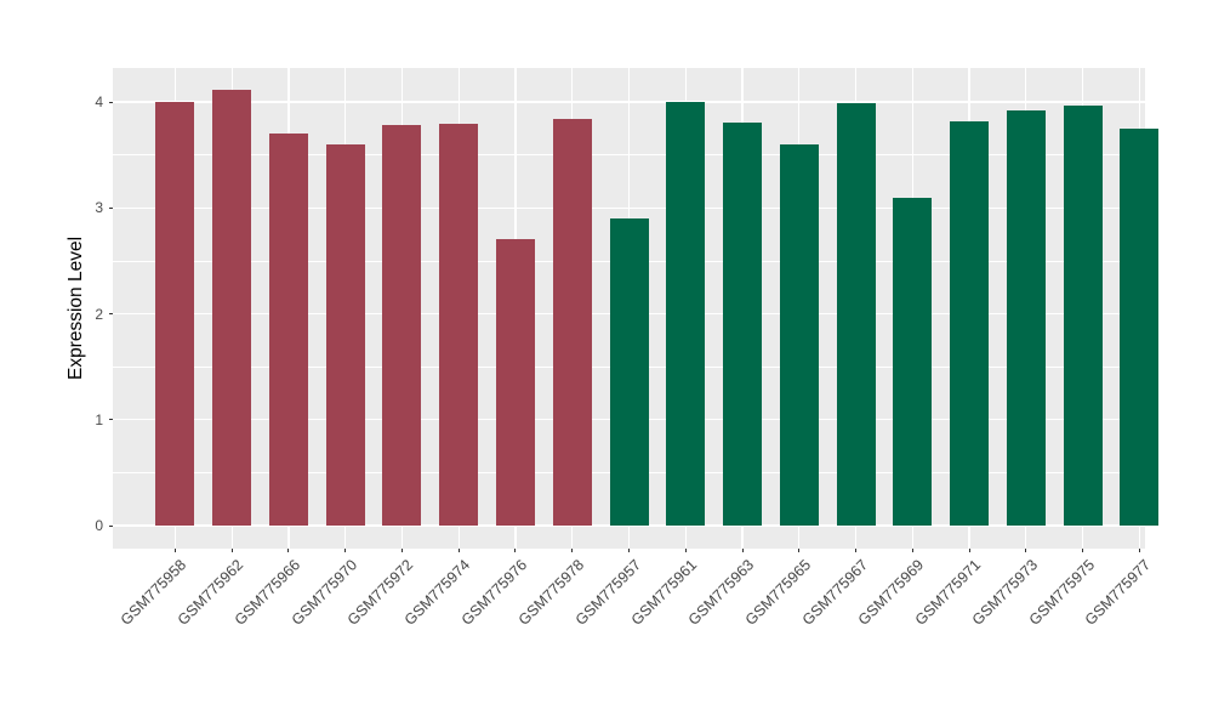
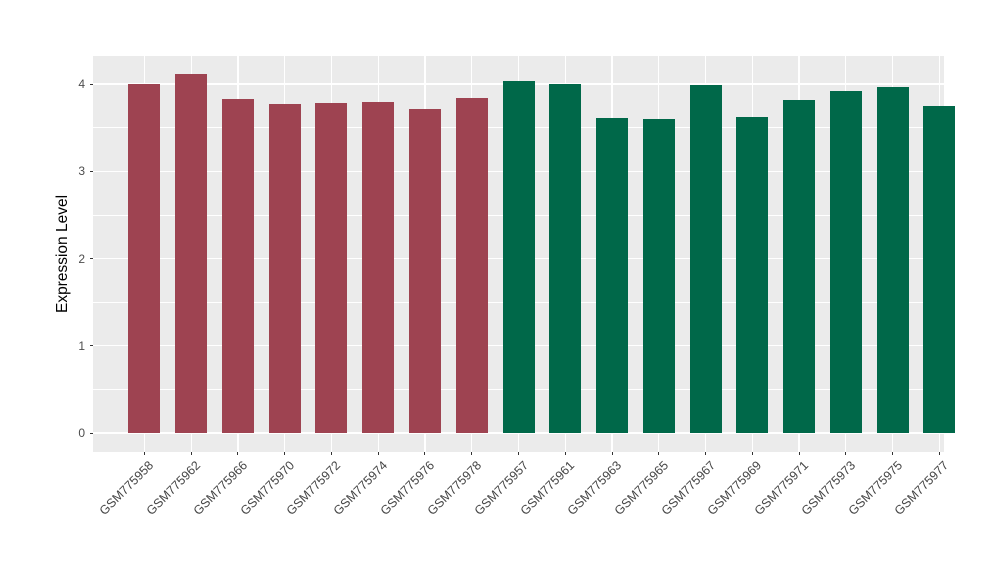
GSM775966: 3.7 -> 3.8
GSM775970: 3.6 -> 3.8
GSM775976: 2.7 -> 3.7
GSM775957: 2.9 -> 4.0
GSM775963: 3.8 -> 3.6
GSM775969: 3.1 -> 3.6
